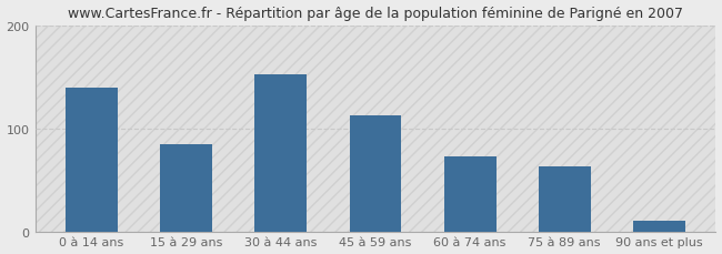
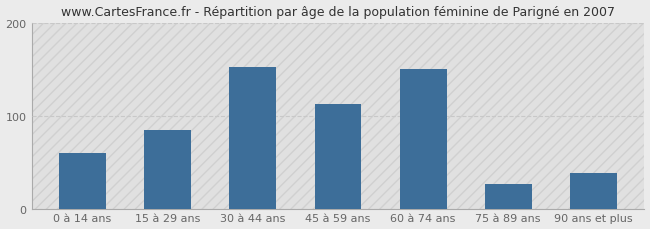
0 à 14 ans: 140 -> 60
60 à 74 ans: 73 -> 150
75 à 89 ans: 63 -> 26
90 ans et plus: 10 -> 38
